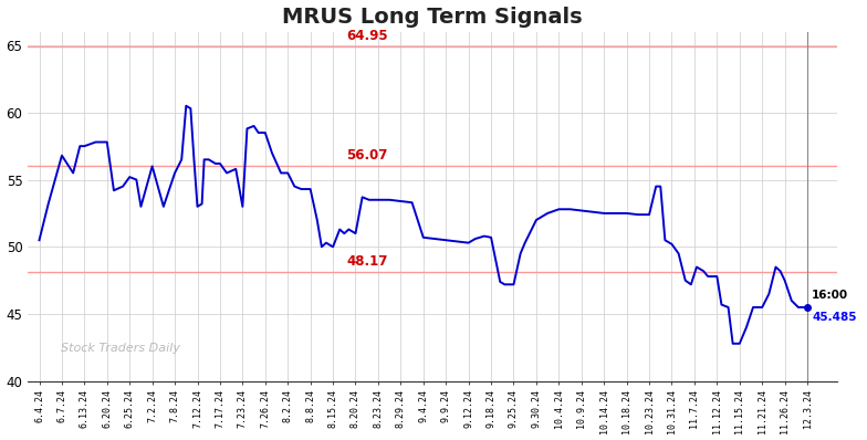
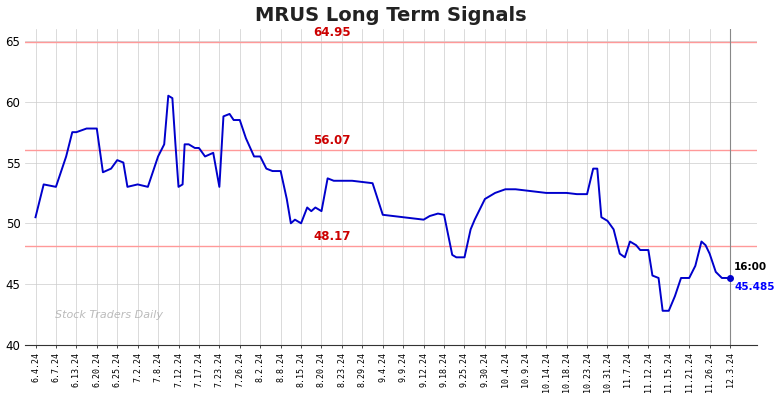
6.7.24: 56.8 -> 53.0
7.2.24: 56.0 -> 53.2
